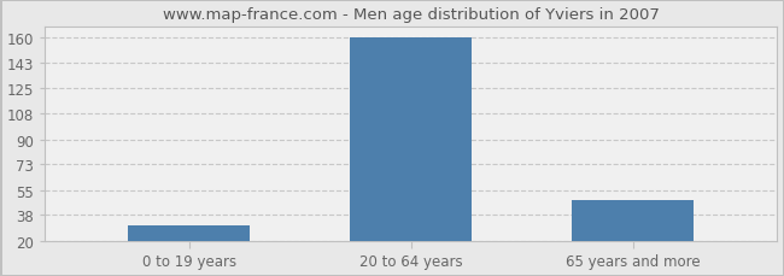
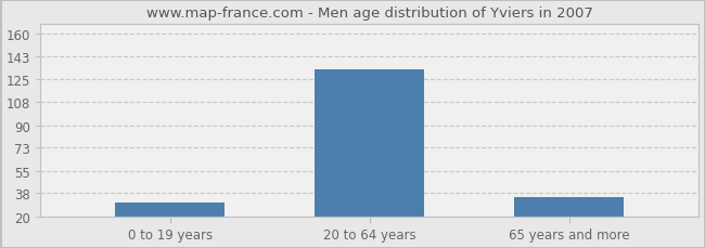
20 to 64 years: 160 -> 133
65 years and more: 48 -> 35
